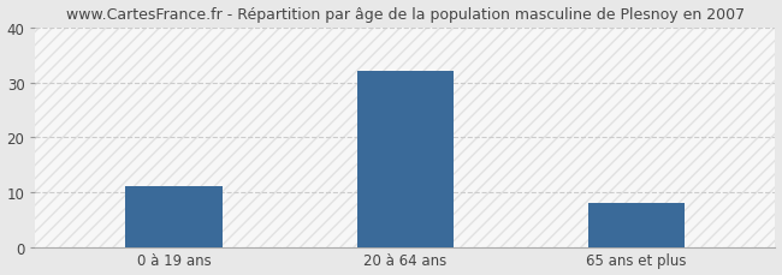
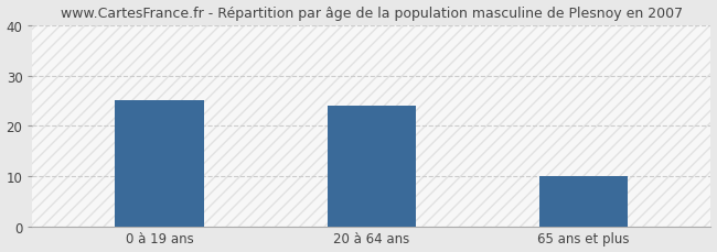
0 à 19 ans: 11 -> 25
20 à 64 ans: 32 -> 24
65 ans et plus: 8 -> 10
